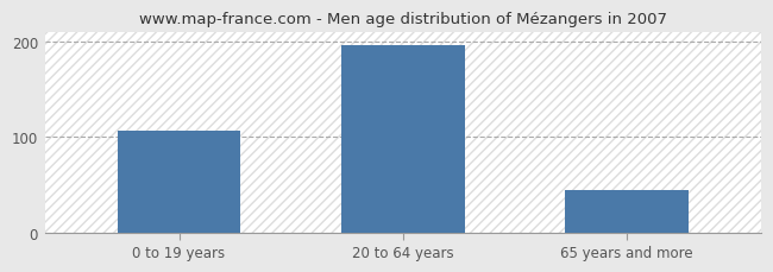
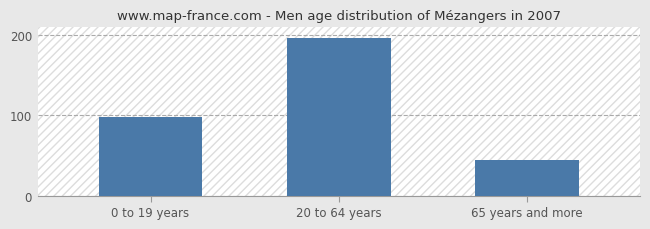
0 to 19 years: 107 -> 98
